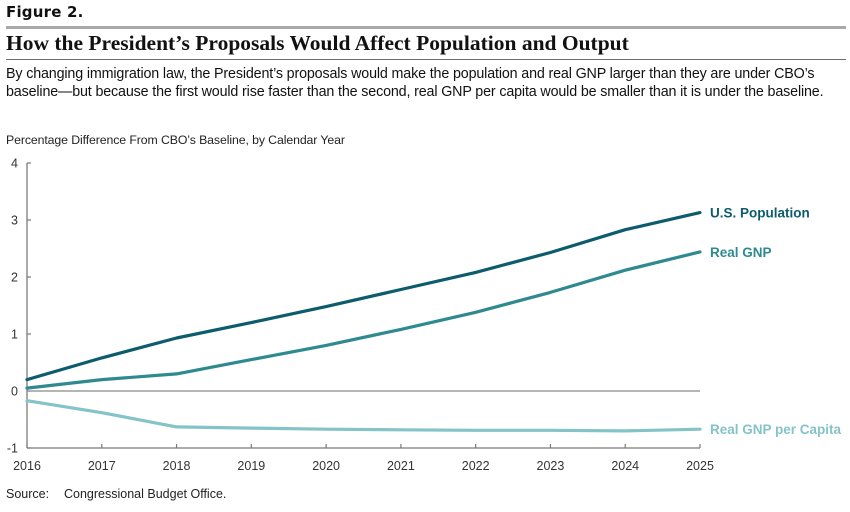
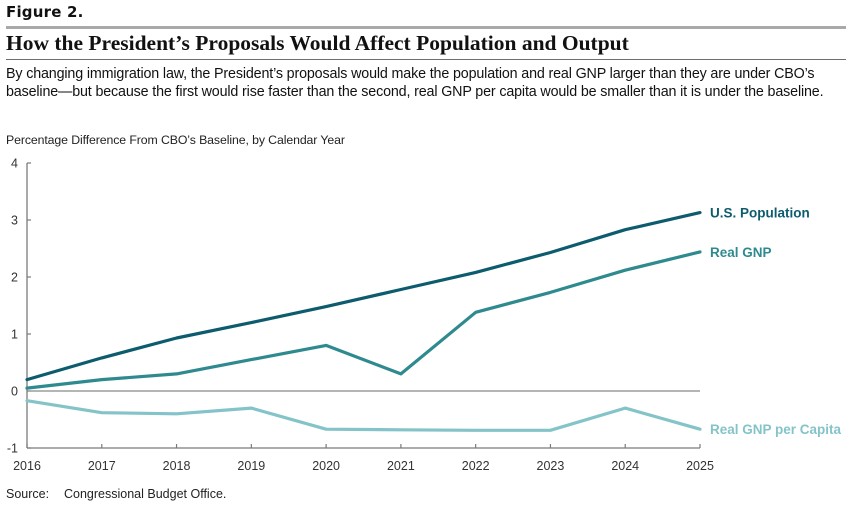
Real GNP per Capita/2018: -0.6 -> -0.4
Real GNP per Capita/2019: -0.7 -> -0.3
Real GNP/2021: 1.1 -> 0.3
Real GNP per Capita/2024: -0.7 -> -0.3
